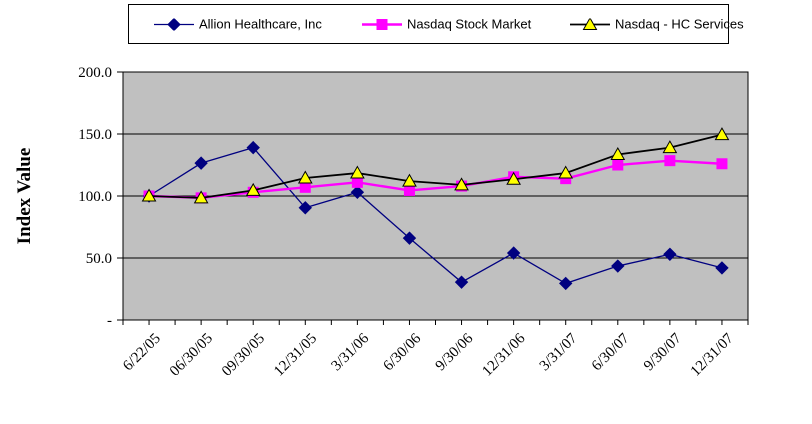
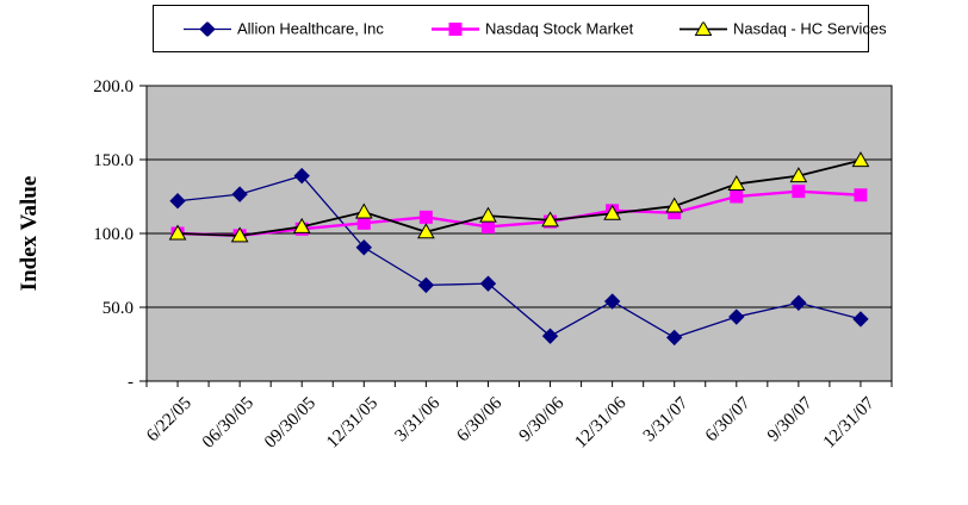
Allion Healthcare, Inc/6/22/05: 100 -> 122
Allion Healthcare, Inc/3/31/06: 103 -> 65
Nasdaq - HC Services/3/31/06: 118 -> 101
